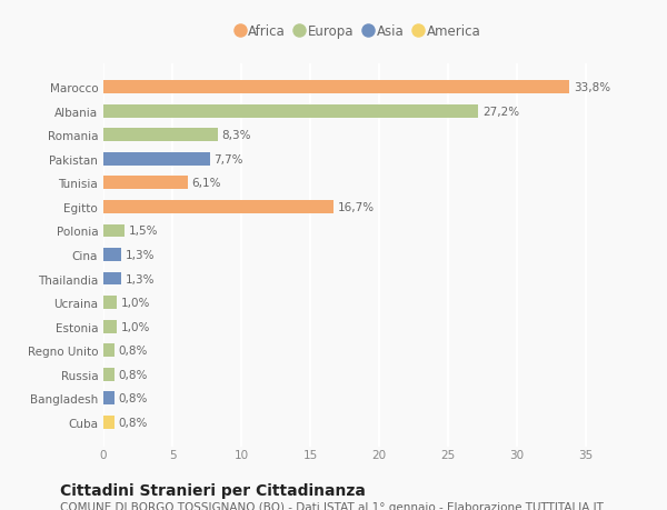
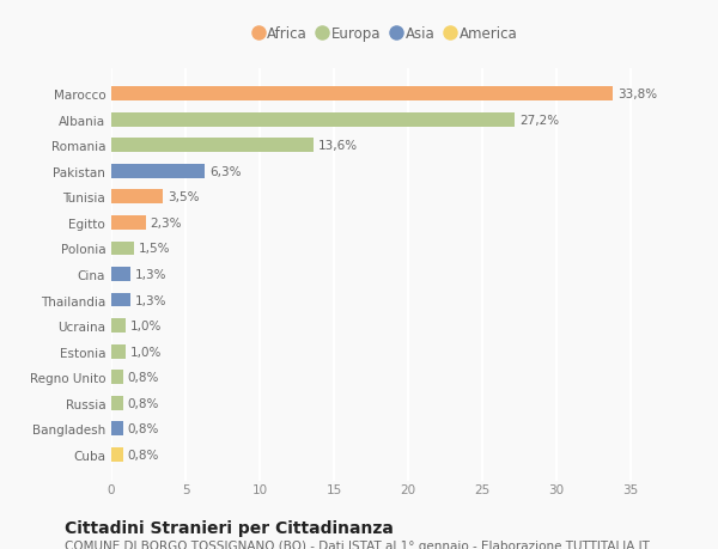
Romania: 8,3% -> 13,6%
Pakistan: 7,7% -> 6,3%
Tunisia: 6,1% -> 3,5%
Egitto: 16,7% -> 2,3%
